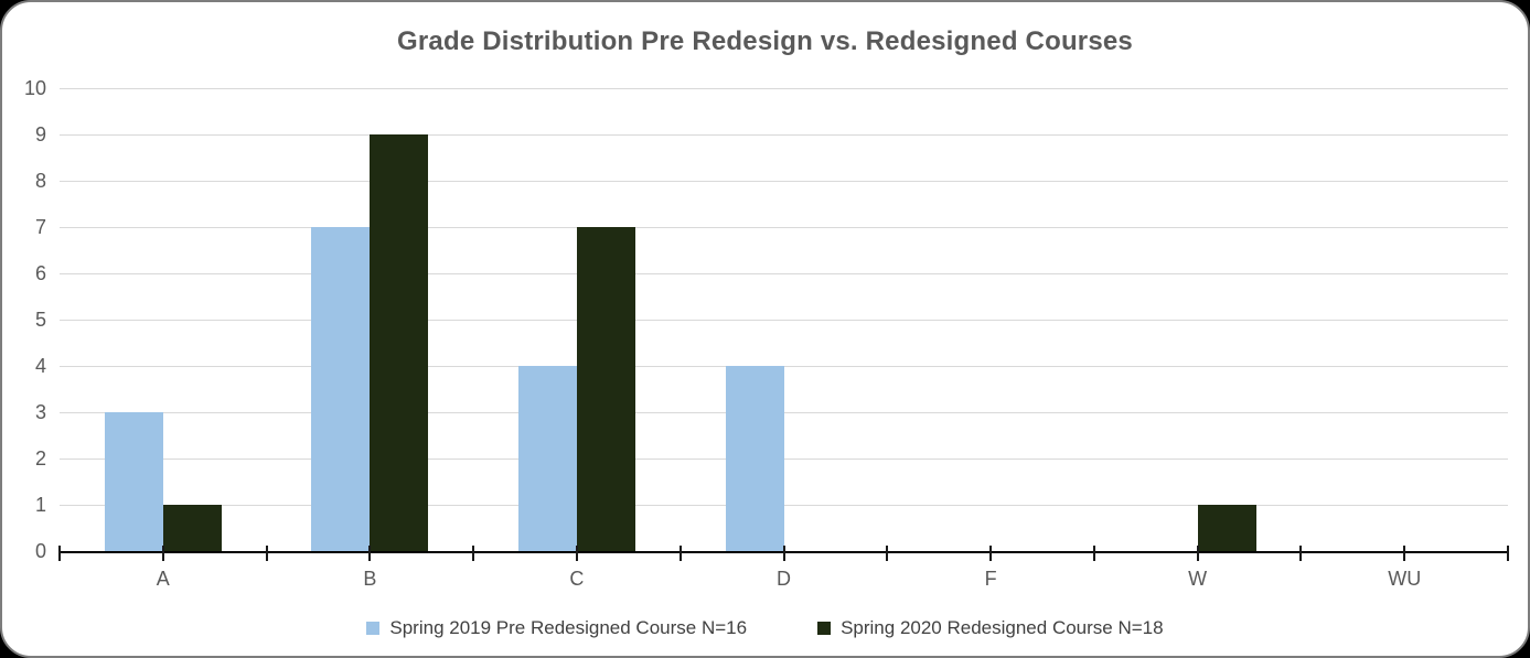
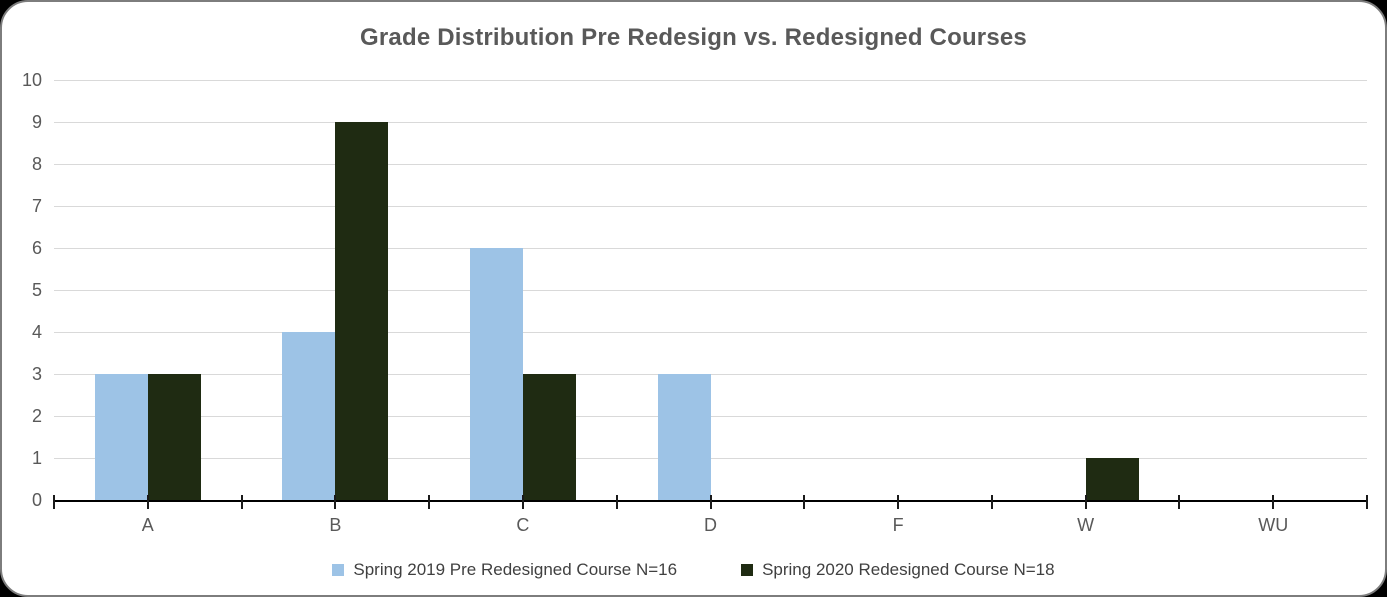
Spring 2020 Redesigned Course N=18/A: 1 -> 3
Spring 2019 Pre Redesigned Course N=16/B: 7 -> 4
Spring 2019 Pre Redesigned Course N=16/C: 4 -> 6
Spring 2020 Redesigned Course N=18/C: 7 -> 3
Spring 2019 Pre Redesigned Course N=16/D: 4 -> 3
